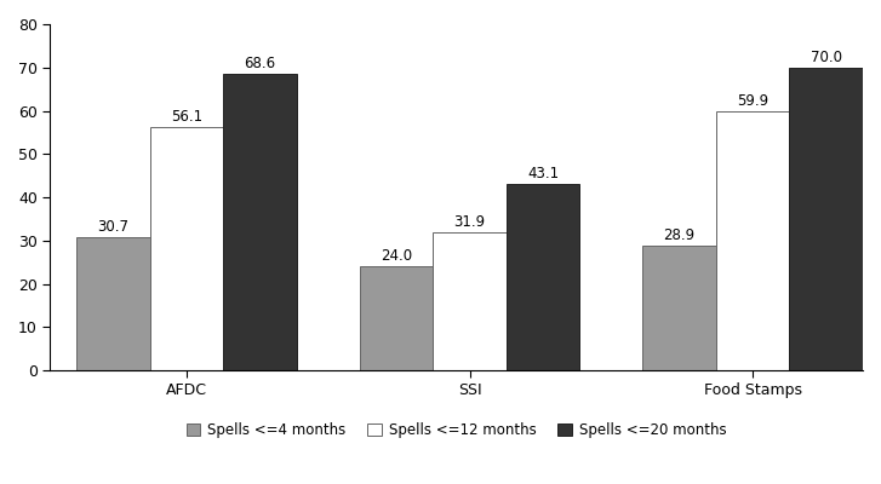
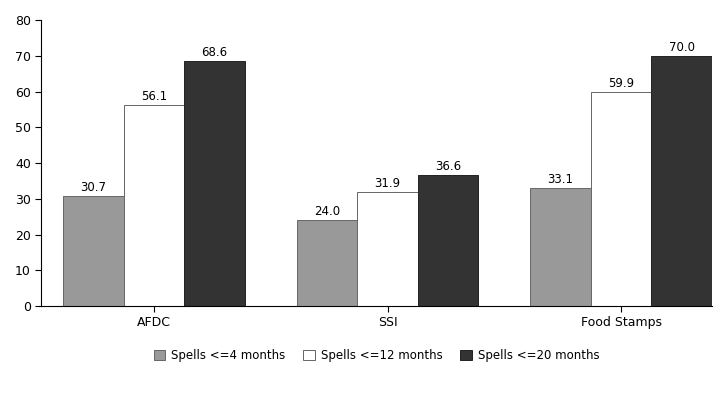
Spells <=20 months/SSI: 43.1 -> 36.6
Spells <=4 months/Food Stamps: 28.9 -> 33.1
